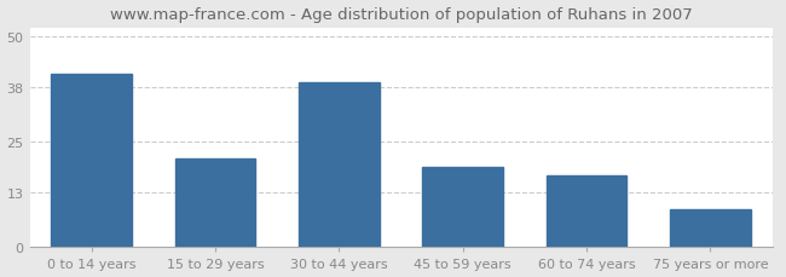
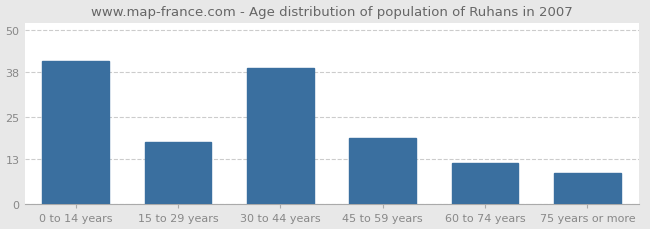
15 to 29 years: 21 -> 18
60 to 74 years: 17 -> 12
